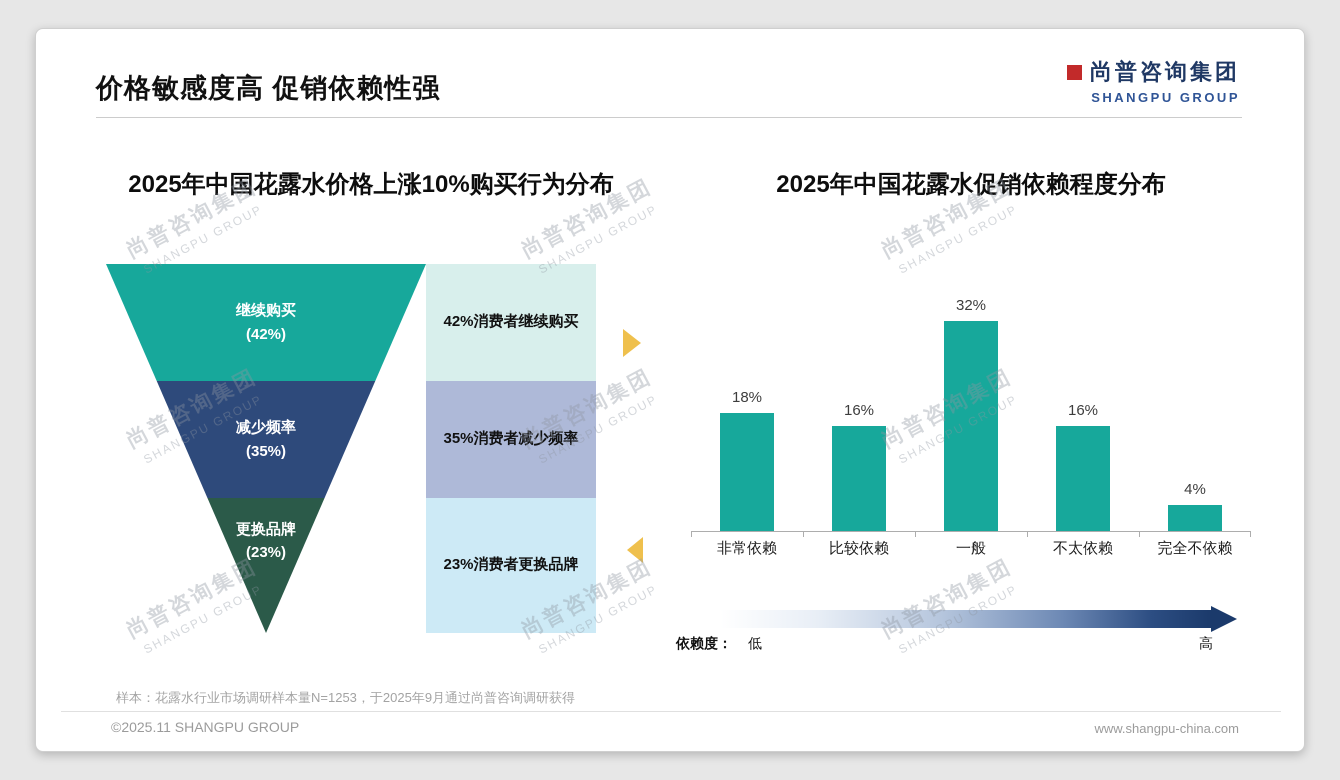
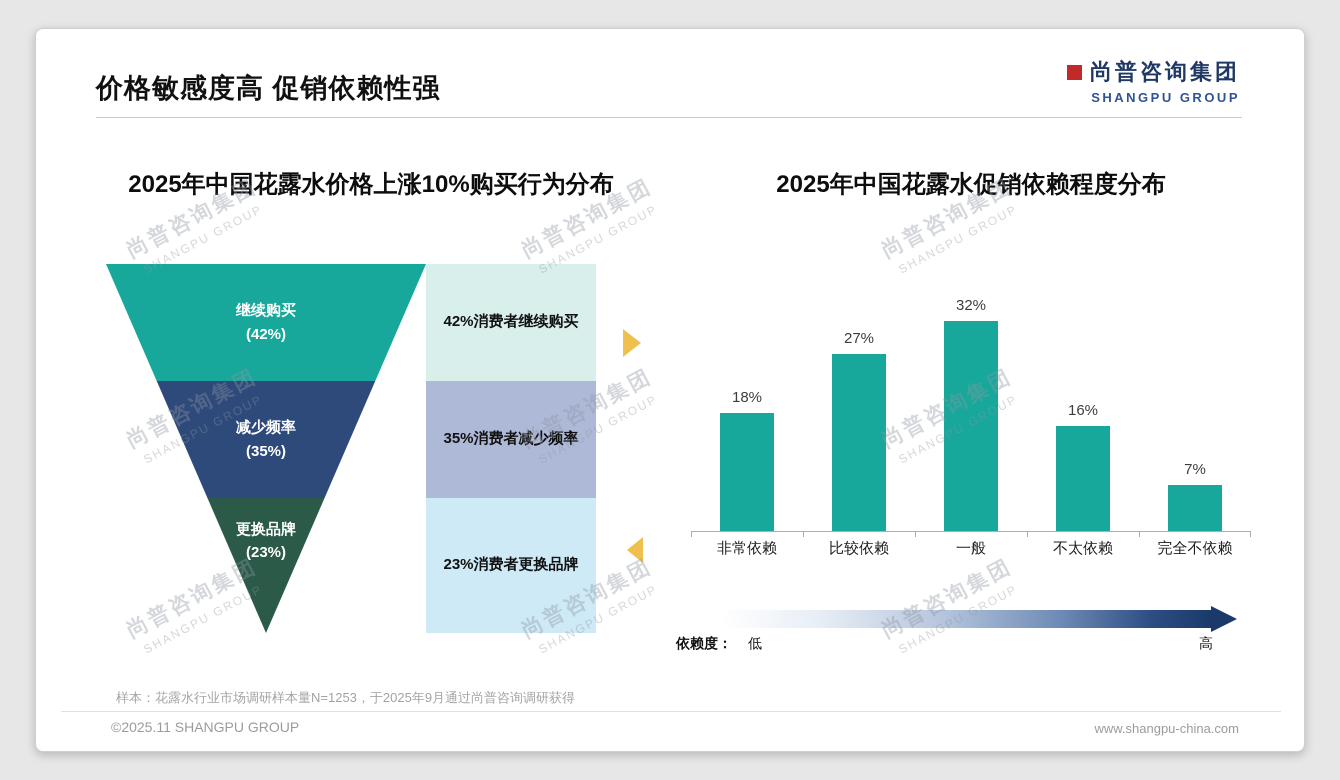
2025年中国花露水促销依赖程度分布/比较依赖: 16% -> 27%
2025年中国花露水促销依赖程度分布/完全不依赖: 4% -> 7%
